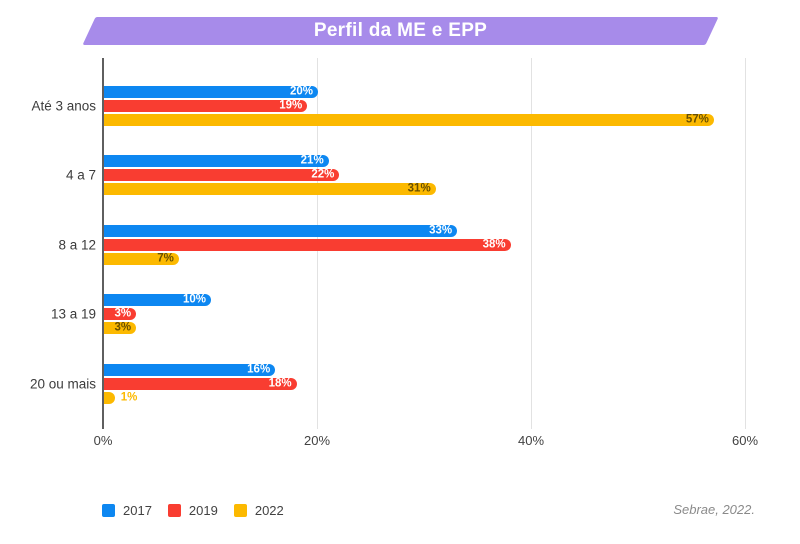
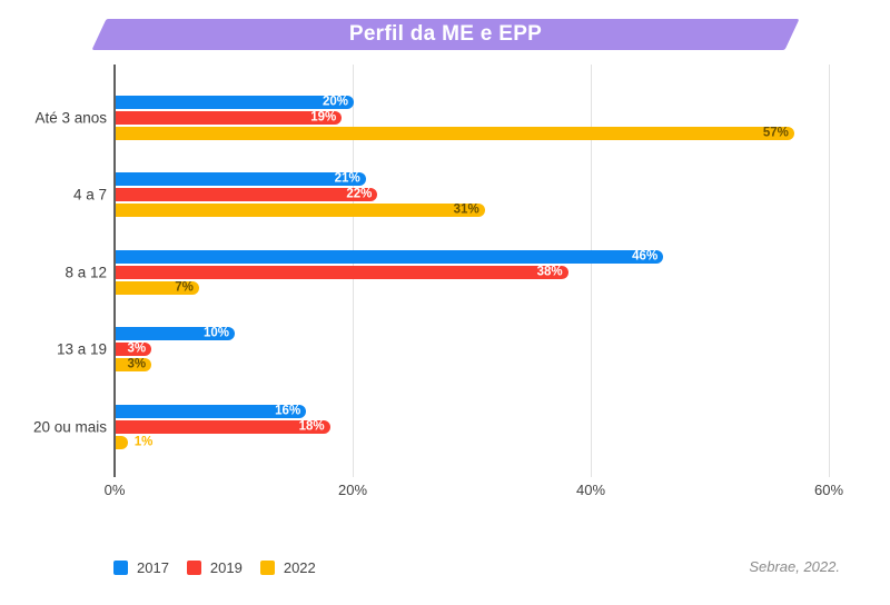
2017/8 a 12: 33% -> 46%
